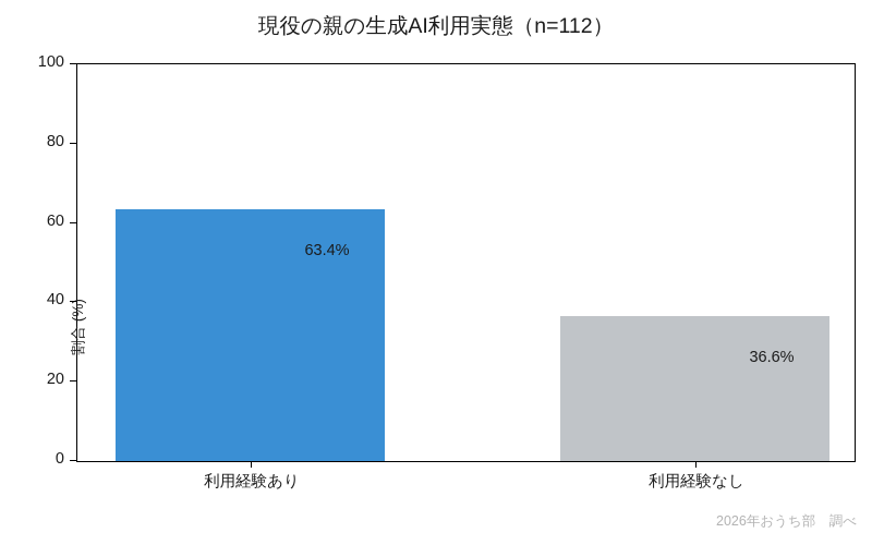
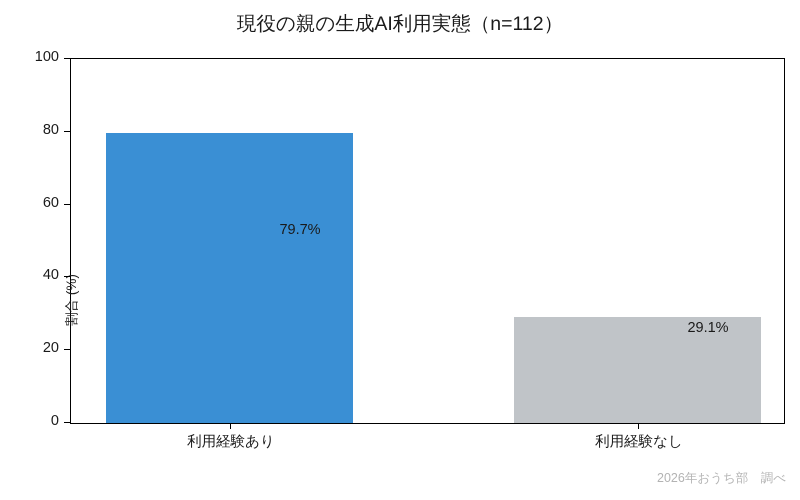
利用経験あり: 63.4% -> 79.7%
利用経験なし: 36.6% -> 29.1%
